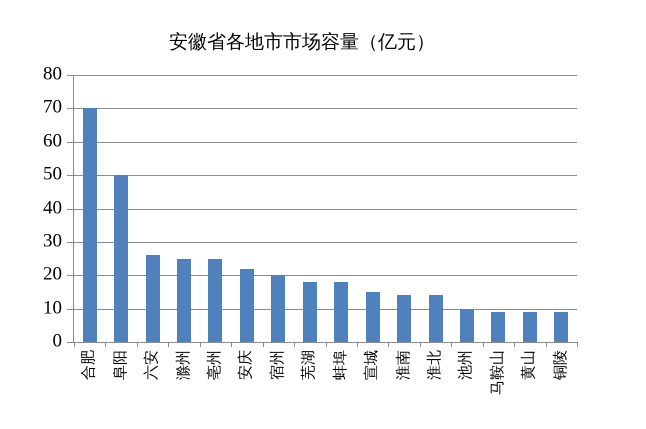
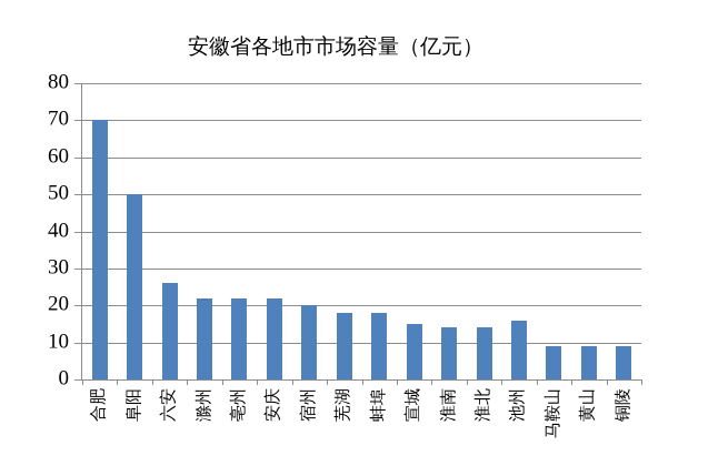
滁州: 25 -> 22
亳州: 25 -> 22
池州: 10 -> 16
